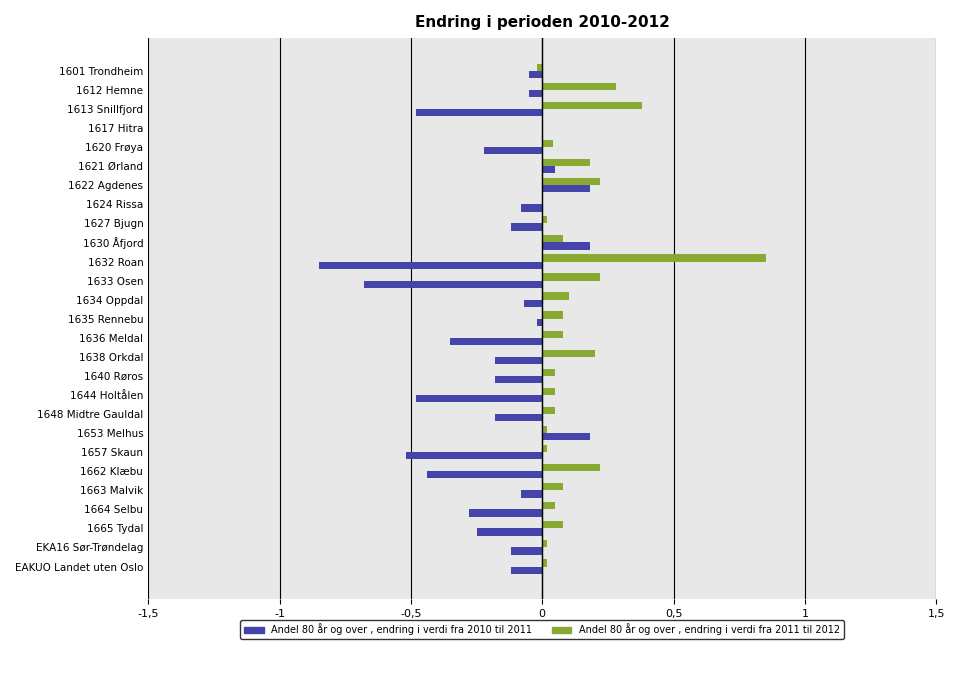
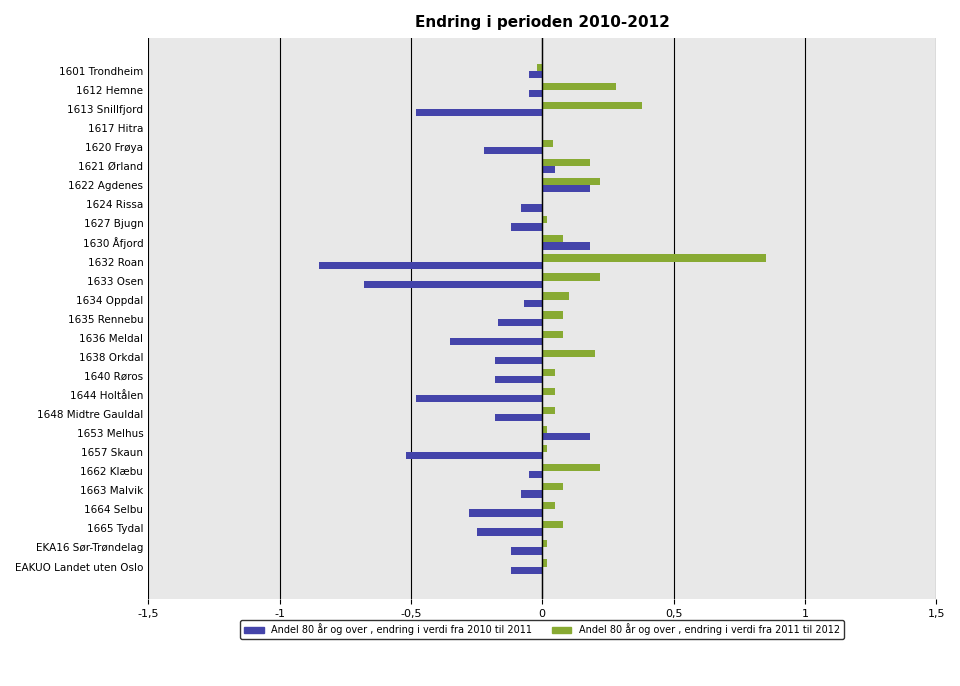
Andel 80 år og over , endring i verdi fra 2010 til 2011/1635 Rennebu: -0,02 -> -0,17
Andel 80 år og over , endring i verdi fra 2010 til 2011/1662 Klæbu: -0,44 -> -0,05
